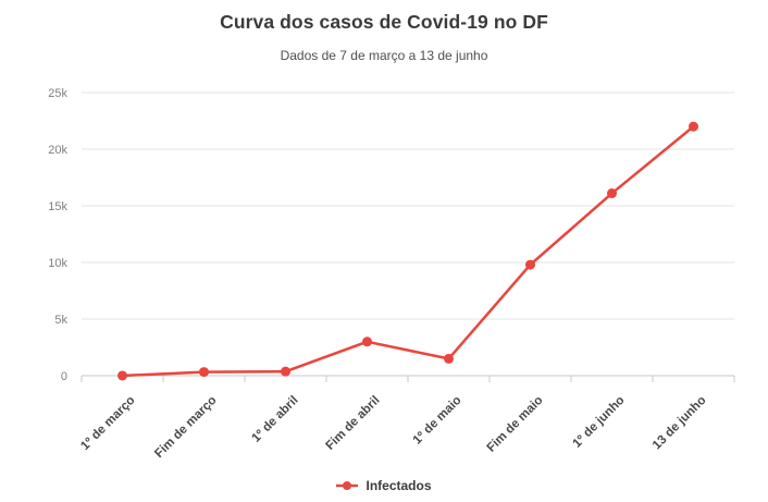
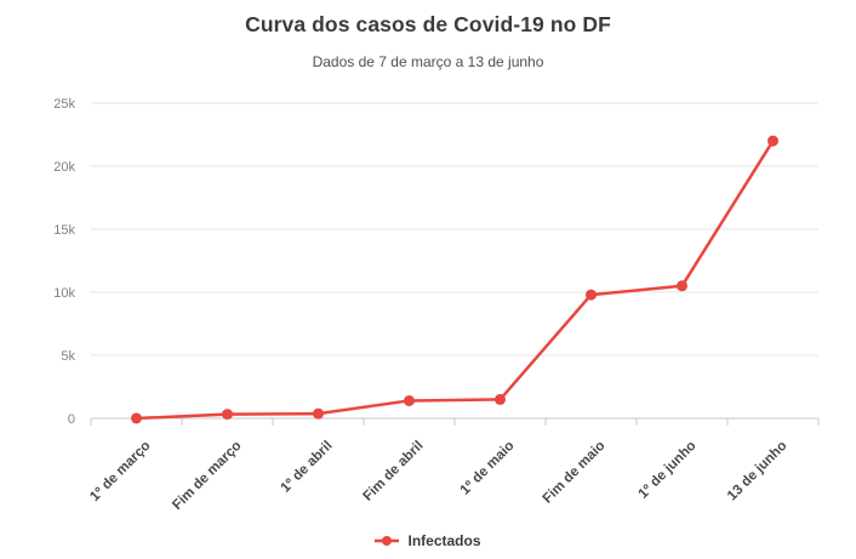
Fim de abril: 3.0k -> 1.4k
1º de junho: 16.1k -> 10.5k
